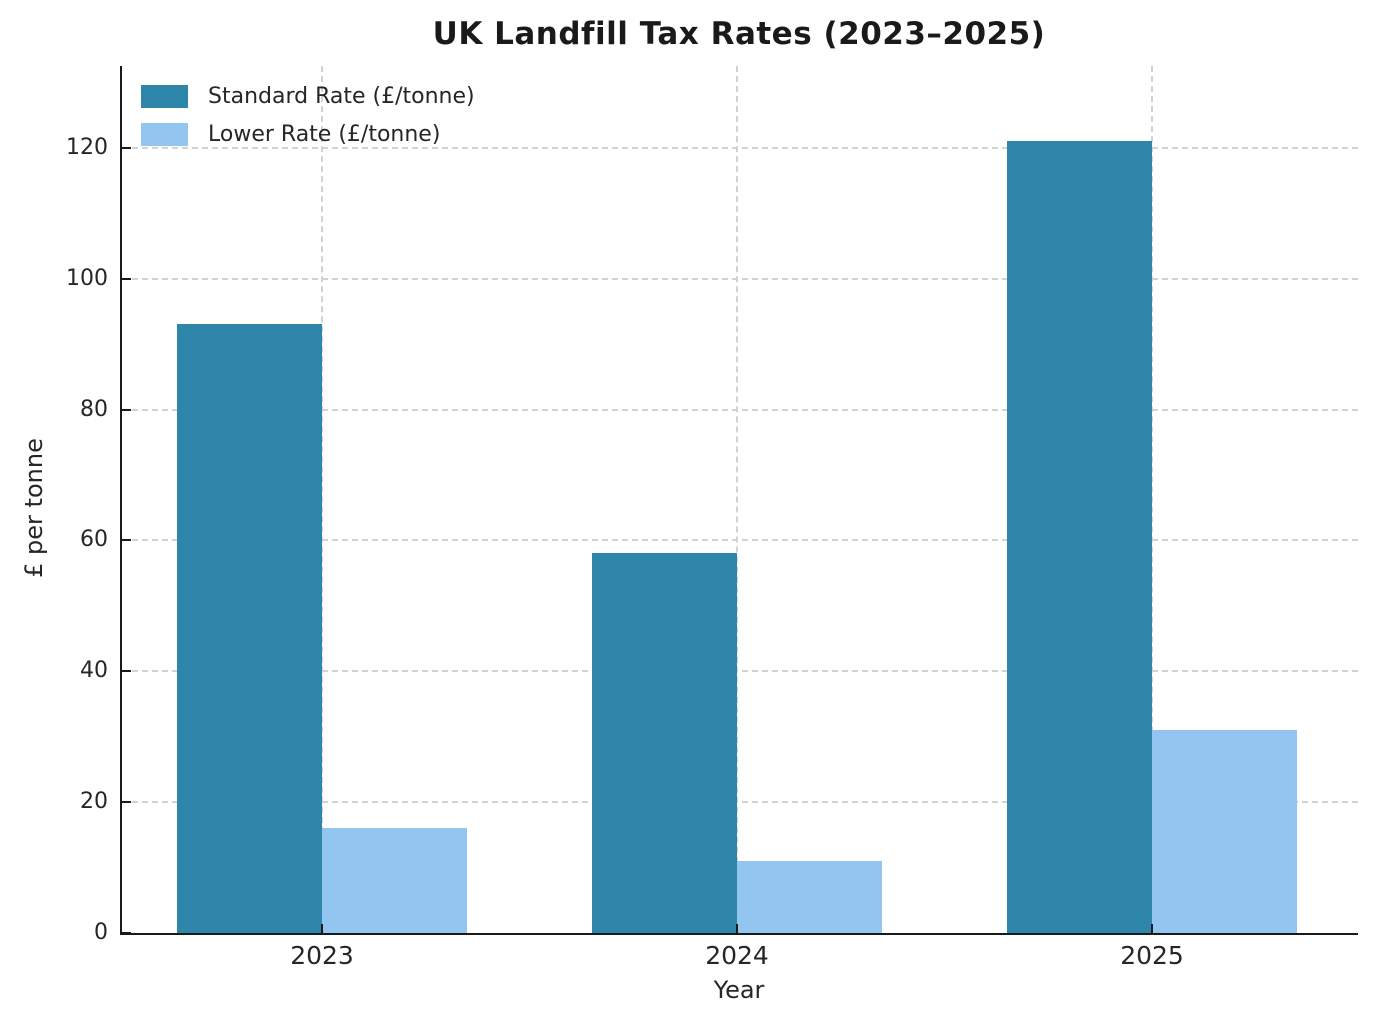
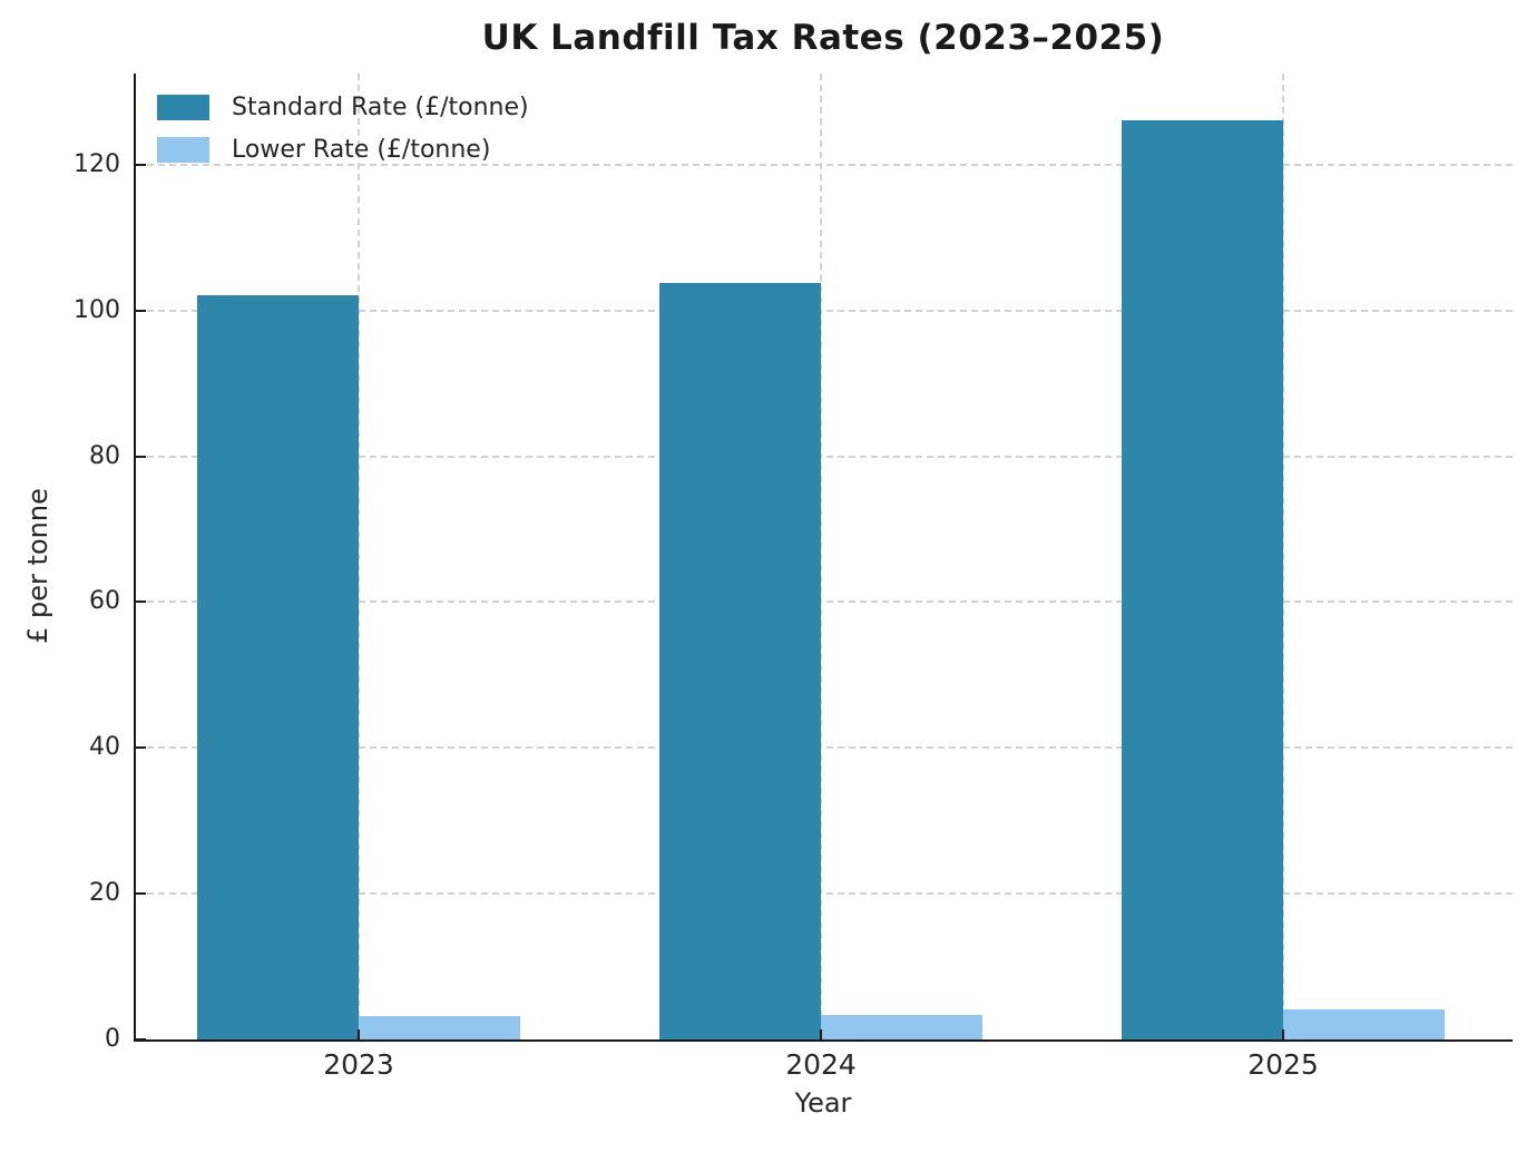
Standard Rate (£/tonne)/2023: 93 -> 102
Lower Rate (£/tonne)/2023: 16 -> 3
Standard Rate (£/tonne)/2024: 58 -> 104
Lower Rate (£/tonne)/2024: 11 -> 3
Standard Rate (£/tonne)/2025: 121 -> 126
Lower Rate (£/tonne)/2025: 31 -> 4
